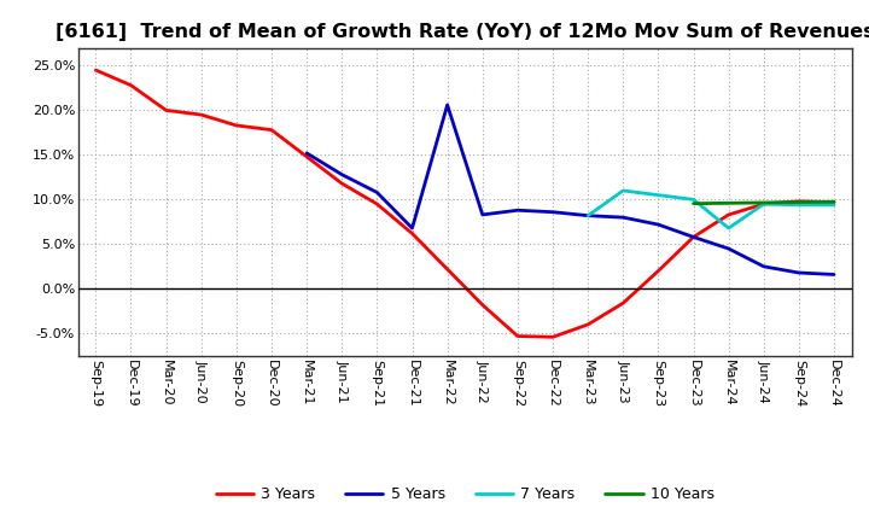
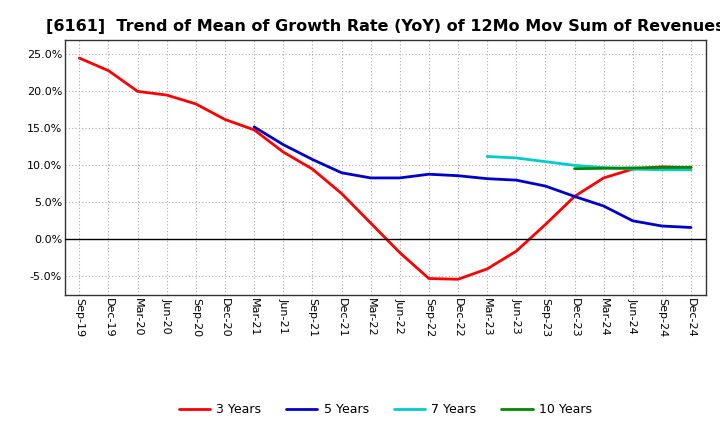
3 Years/Dec-20: 17.8% -> 16.2%
5 Years/Dec-21: 6.8% -> 9.0%
5 Years/Mar-22: 20.6% -> 8.3%
7 Years/Mar-23: 8.2% -> 11.2%
7 Years/Mar-24: 6.8% -> 9.7%
